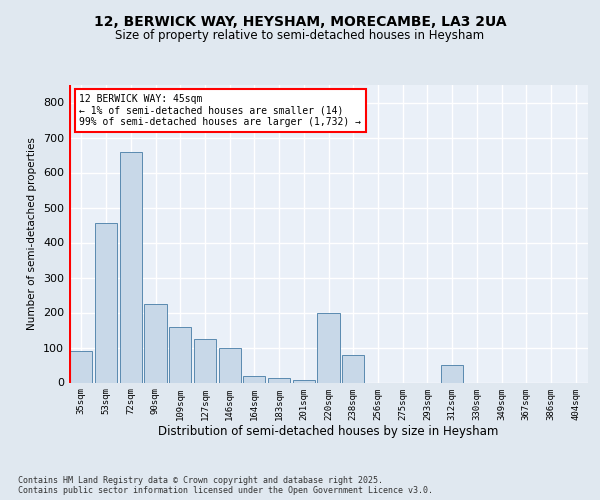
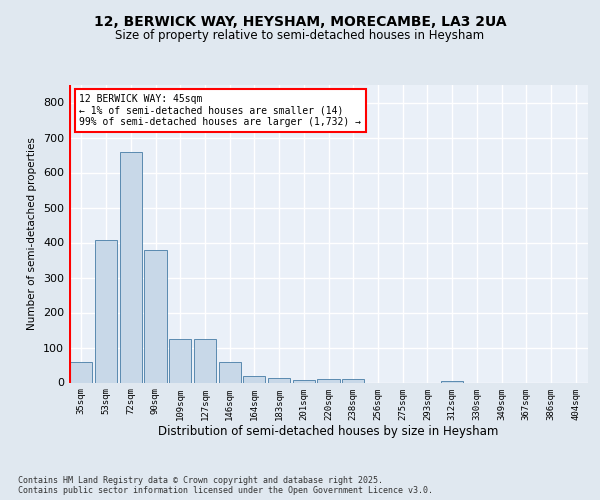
35sqm: 90 -> 60
53sqm: 455 -> 408
90sqm: 225 -> 378
109sqm: 160 -> 125
146sqm: 100 -> 60
220sqm: 200 -> 10
238sqm: 80 -> 10
312sqm: 50 -> 5
